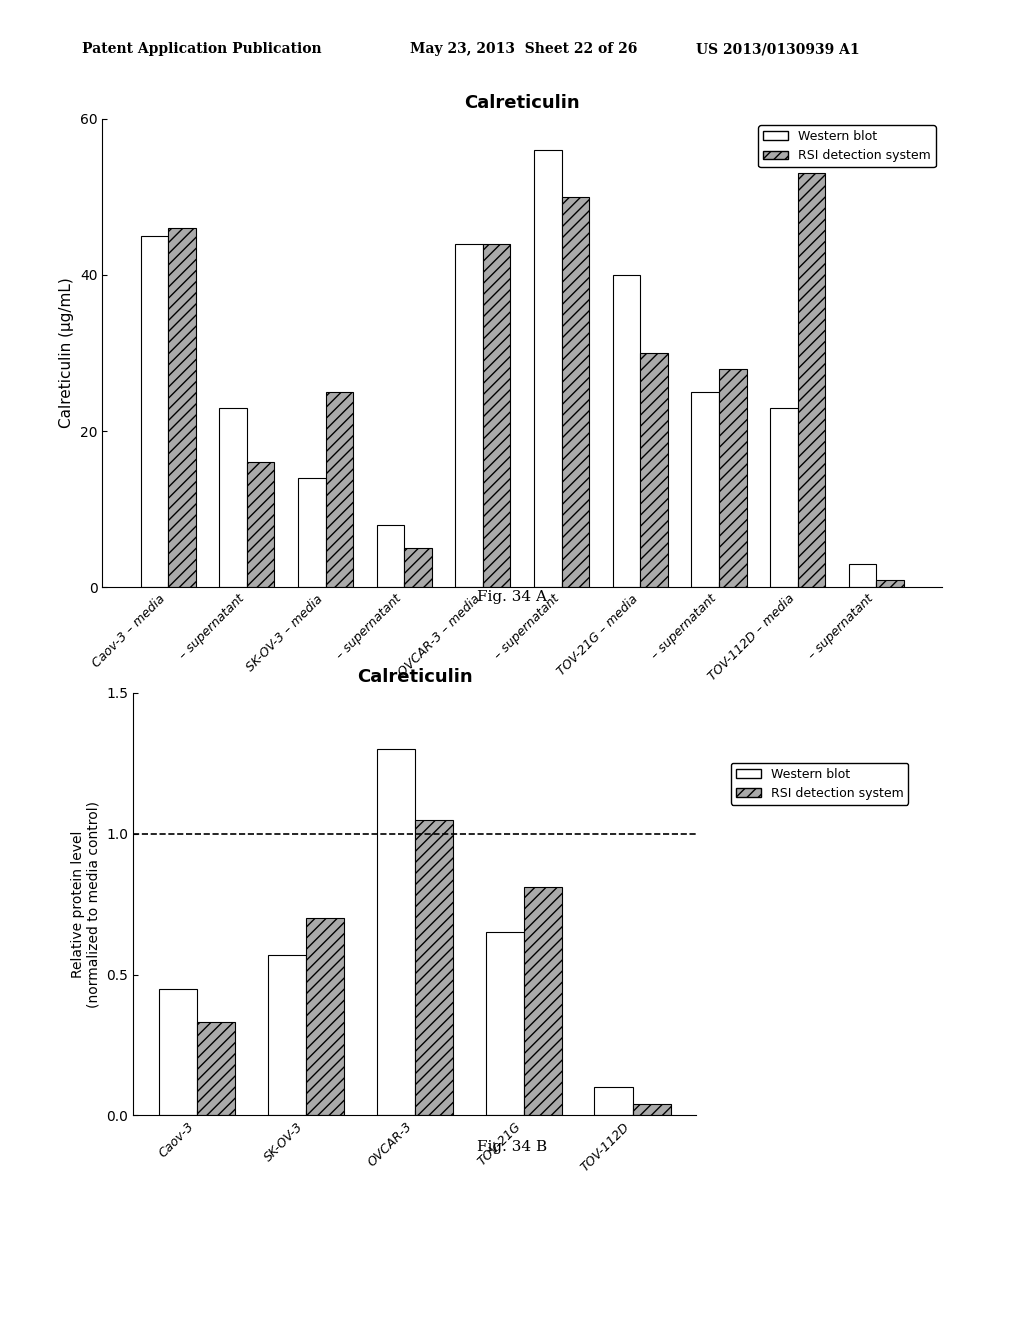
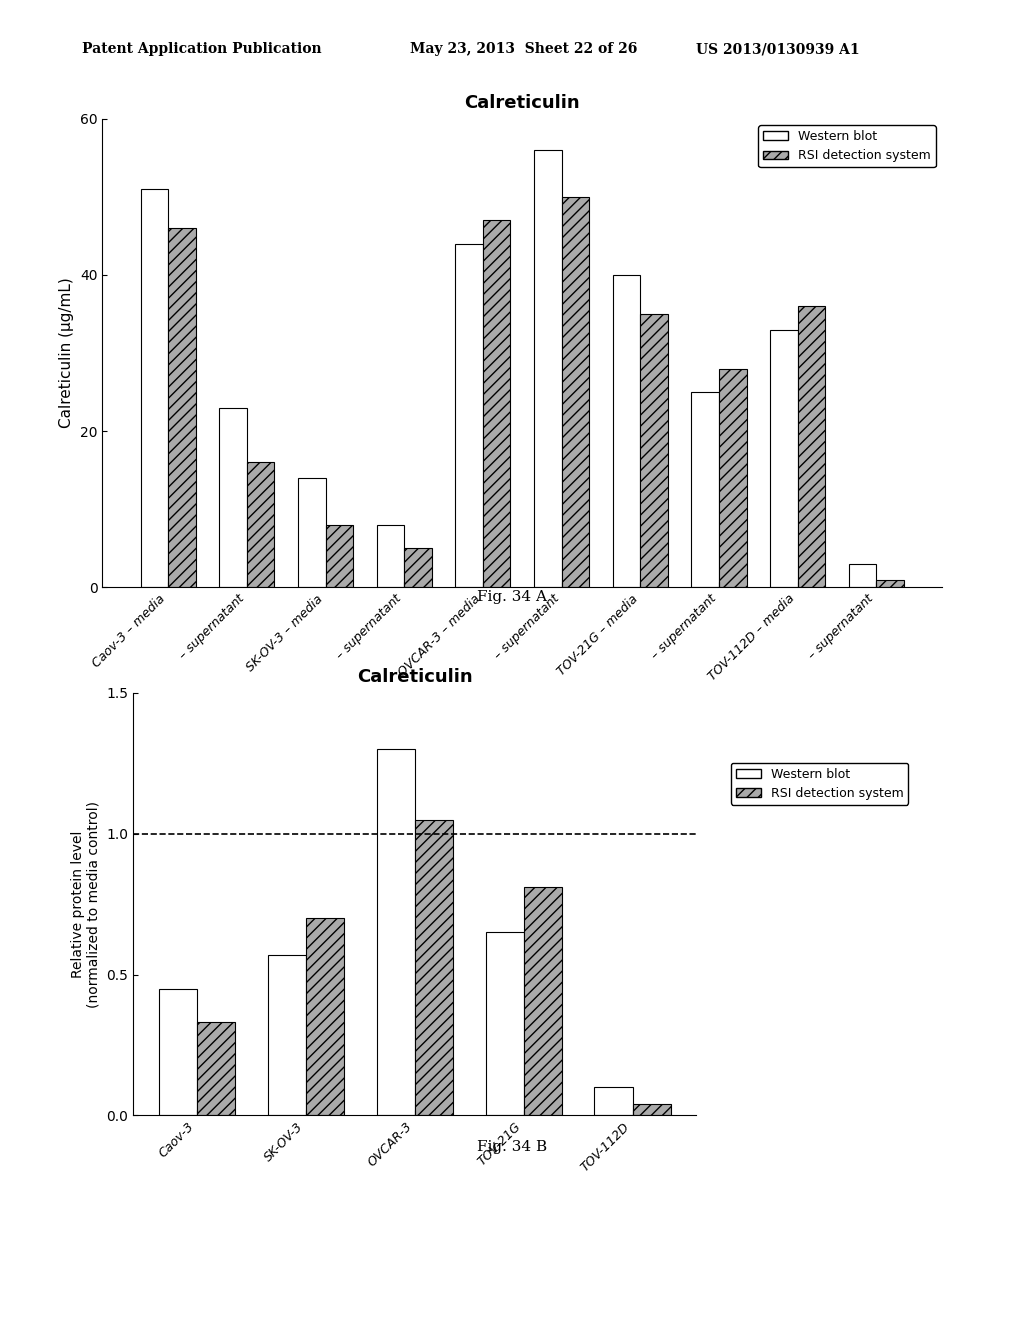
Western blot/Caov-3 – media: 45 -> 51
RSI detection system/SK-OV-3 – media: 25 -> 8
RSI detection system/OVCAR-3 – media: 44 -> 47
RSI detection system/TOV-21G – media: 30 -> 35
Western blot/TOV-112D – media: 23 -> 33
RSI detection system/TOV-112D – media: 53 -> 36
